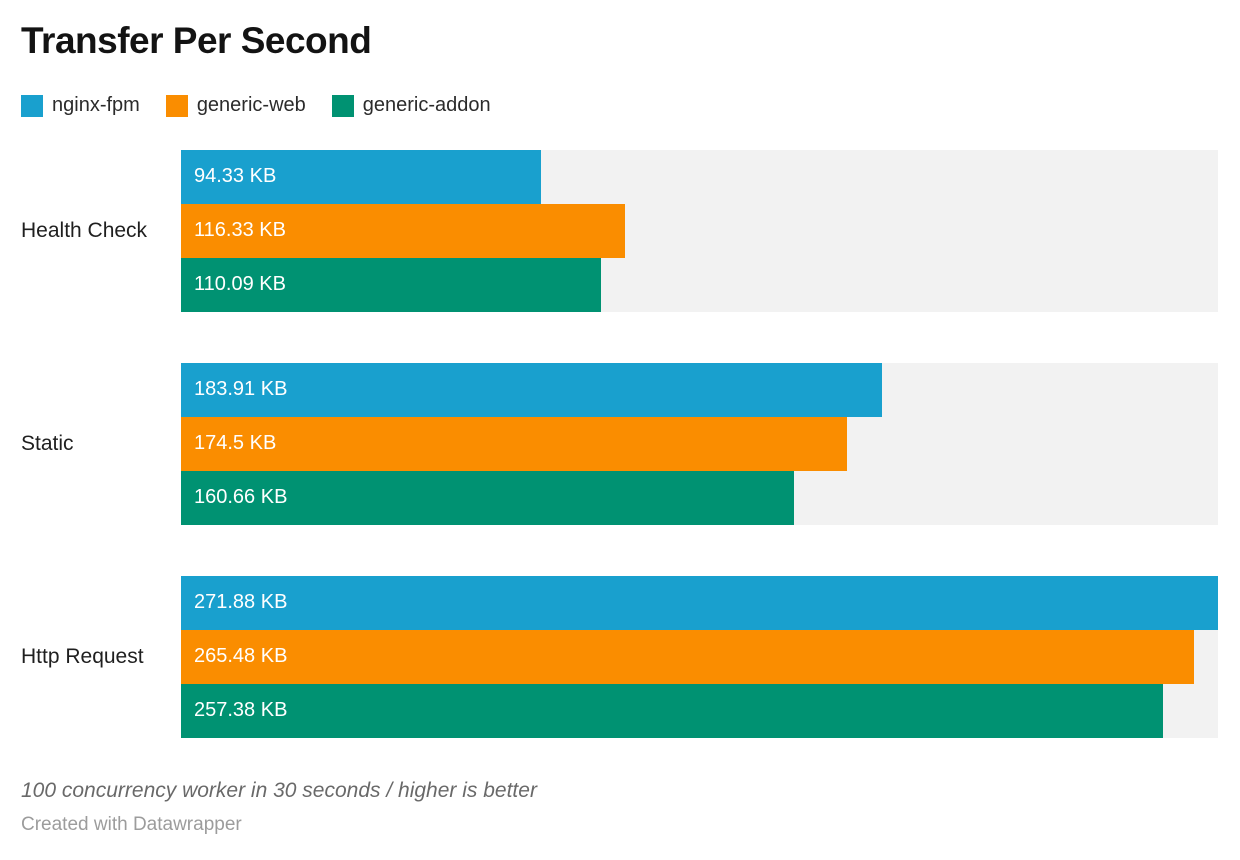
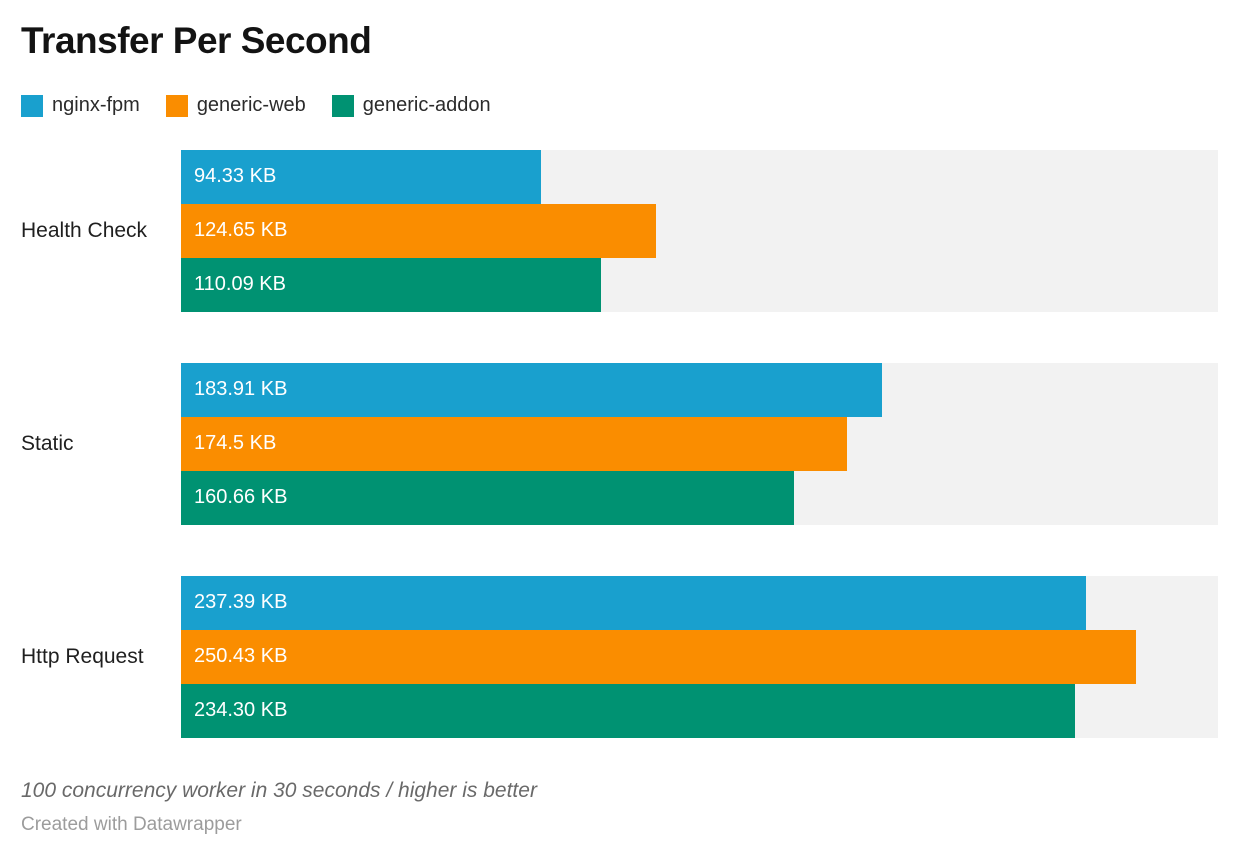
generic-web/Health Check: 116.33 -> 124.65
nginx-fpm/Http Request: 271.88 -> 237.39
generic-web/Http Request: 265.48 -> 250.43
generic-addon/Http Request: 257.38 -> 234.30
